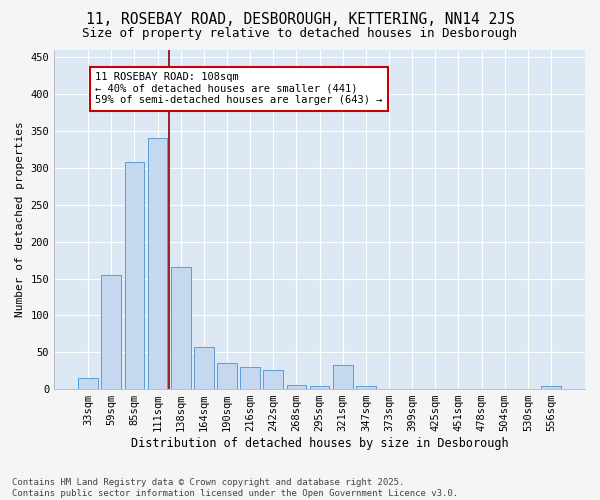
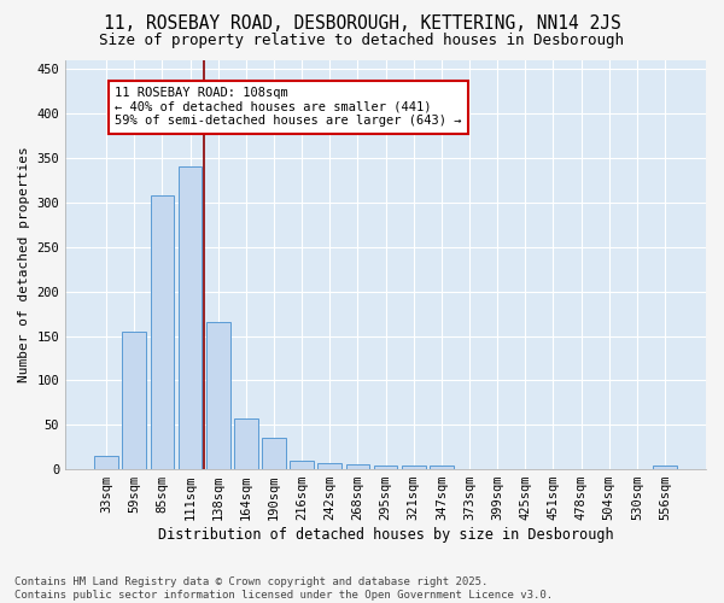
216sqm: 30 -> 10
242sqm: 26 -> 7
321sqm: 32 -> 4
